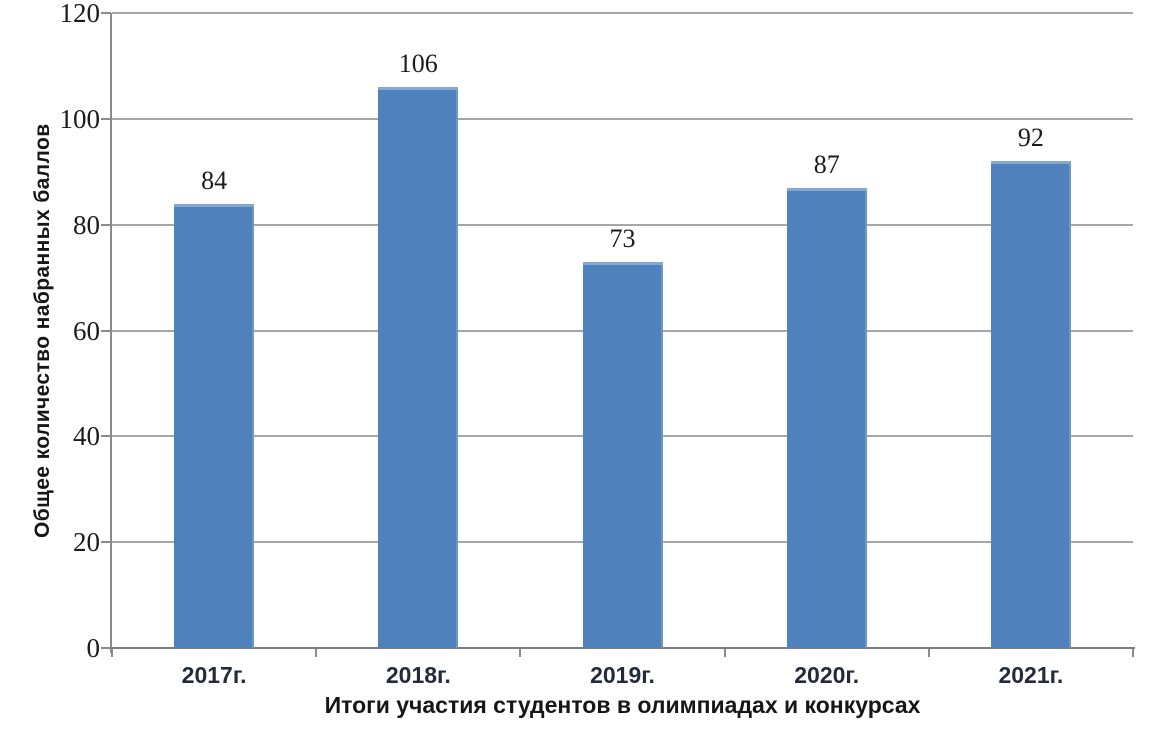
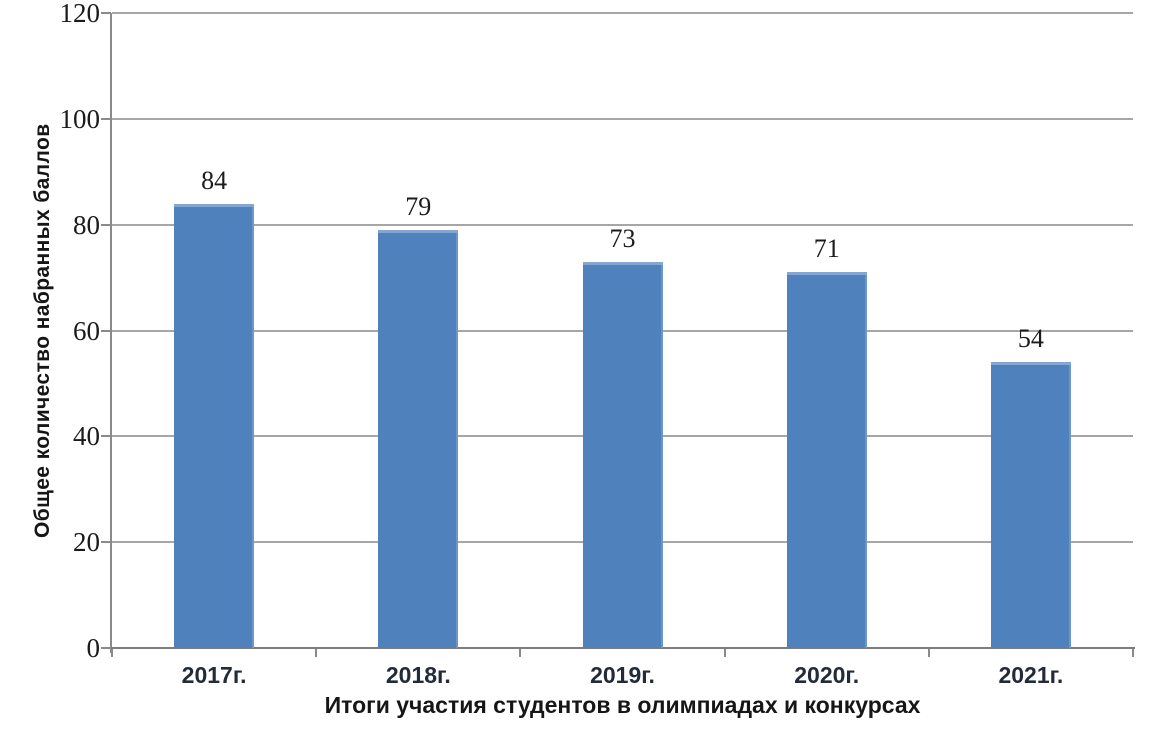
2018г.: 106 -> 79
2020г.: 87 -> 71
2021г.: 92 -> 54
